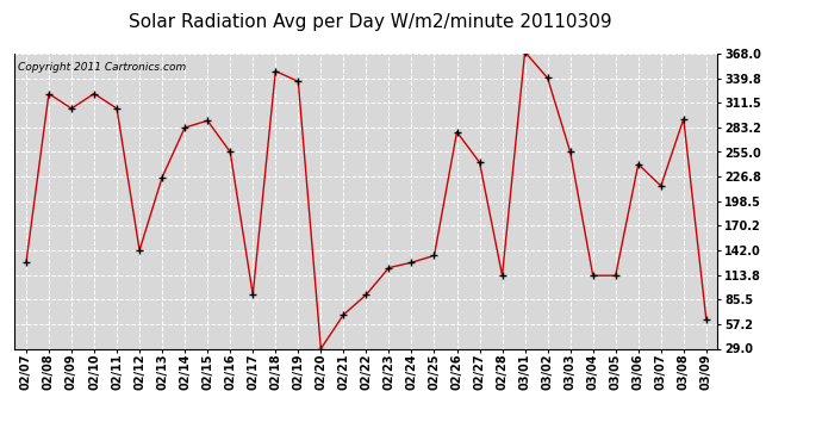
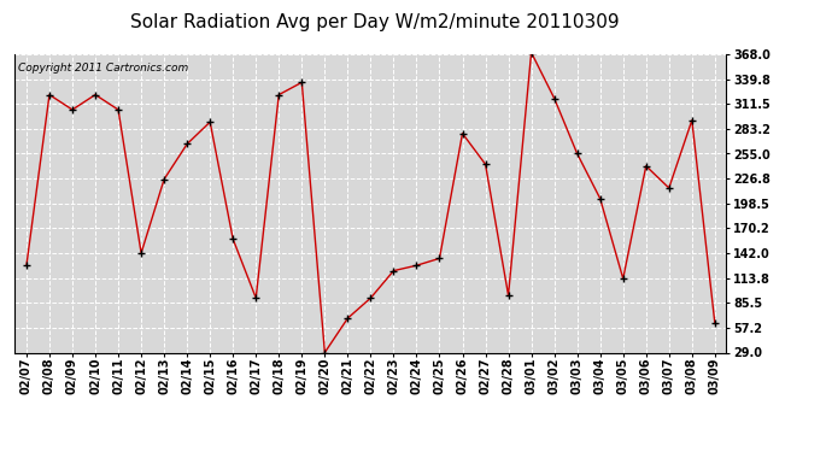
02/14: 283 -> 266
02/16: 255 -> 158
02/18: 348 -> 322
02/28: 113 -> 94
03/02: 340 -> 318
03/04: 113 -> 204
